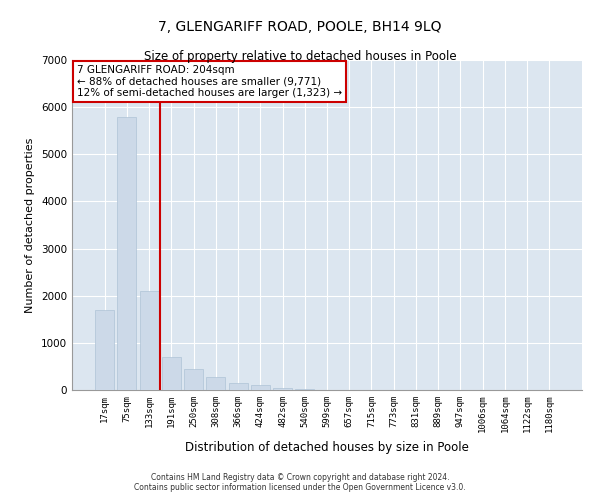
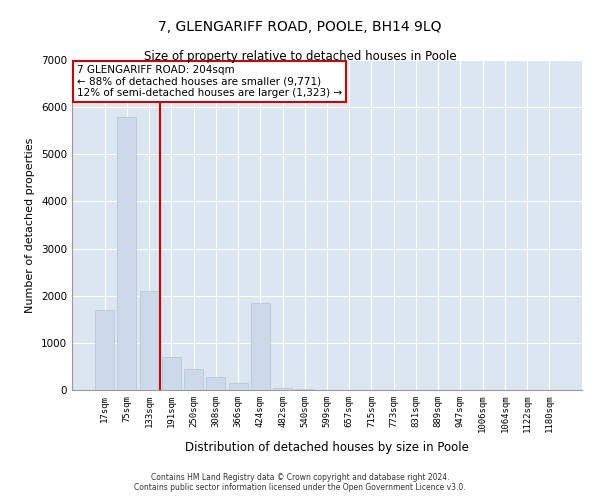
424sqm: 100 -> 1850
